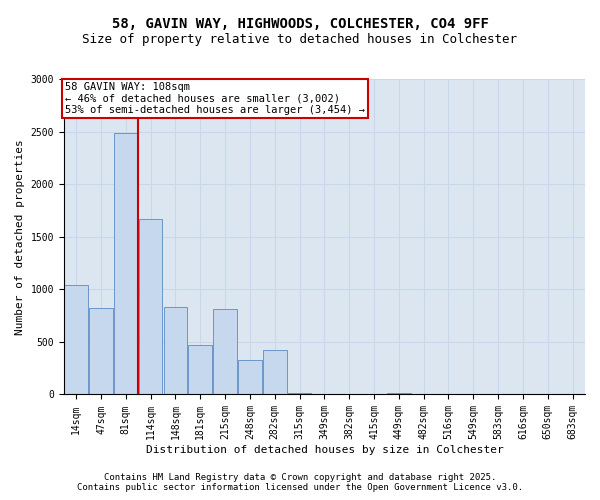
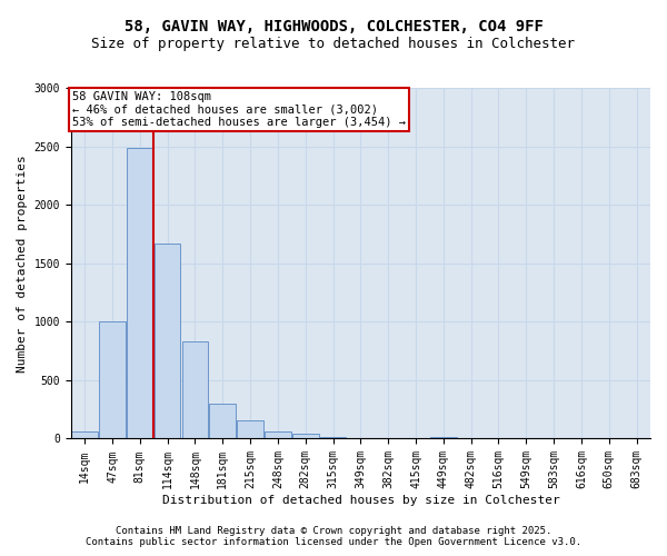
14sqm: 1040 -> 60
47sqm: 820 -> 1000
181sqm: 470 -> 300
215sqm: 810 -> 160
248sqm: 330 -> 60
282sqm: 420 -> 40
